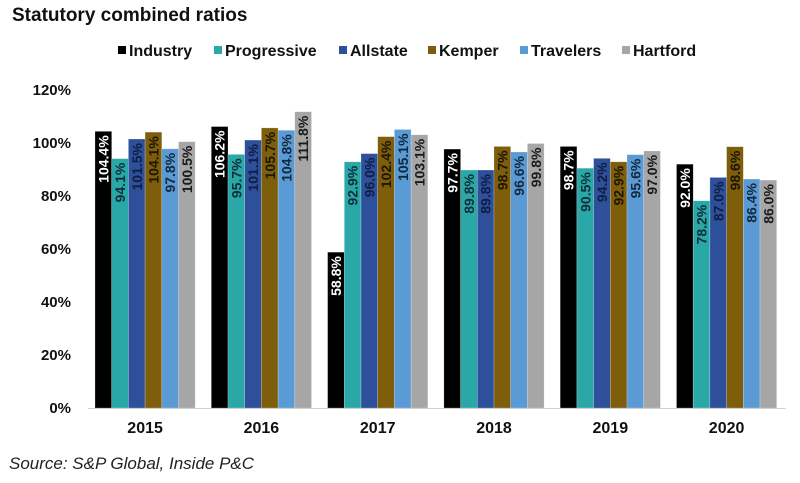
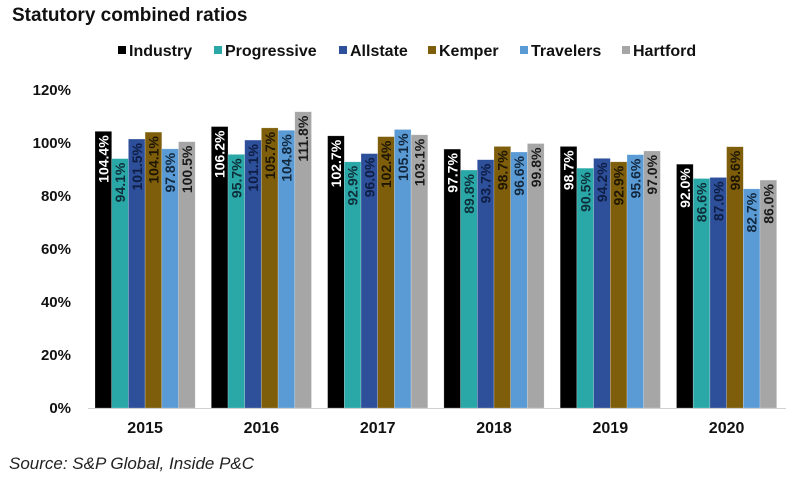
Industry/2017: 58.8% -> 102.7%
Allstate/2018: 89.8% -> 93.7%
Progressive/2020: 78.2% -> 86.6%
Travelers/2020: 86.4% -> 82.7%
